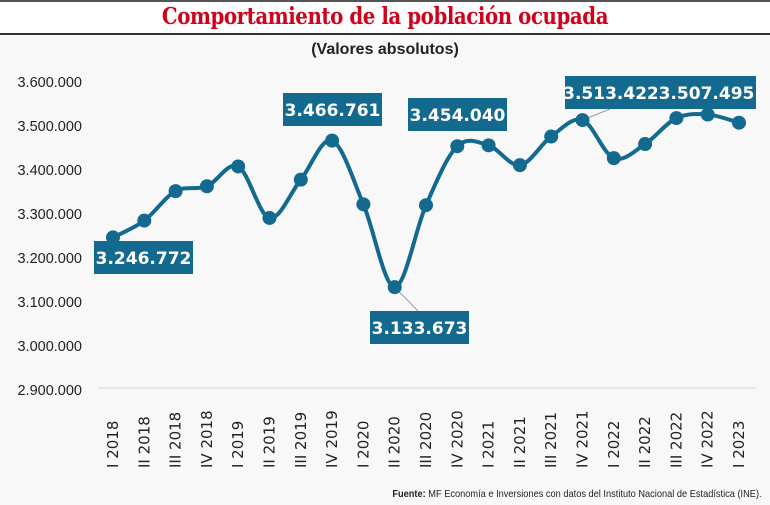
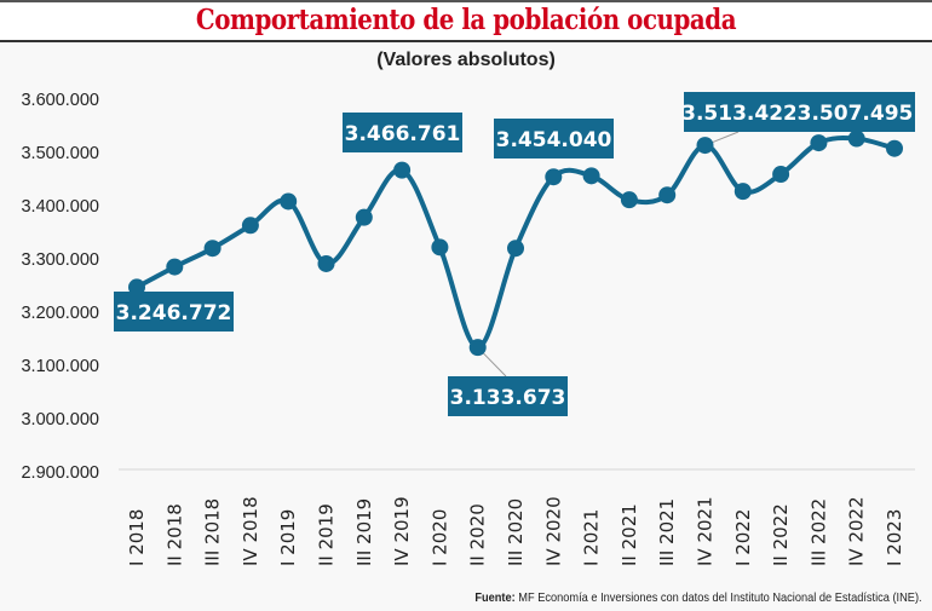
III 2018: 3350000 -> 3320000
III 2021: 3480000 -> 3420000
